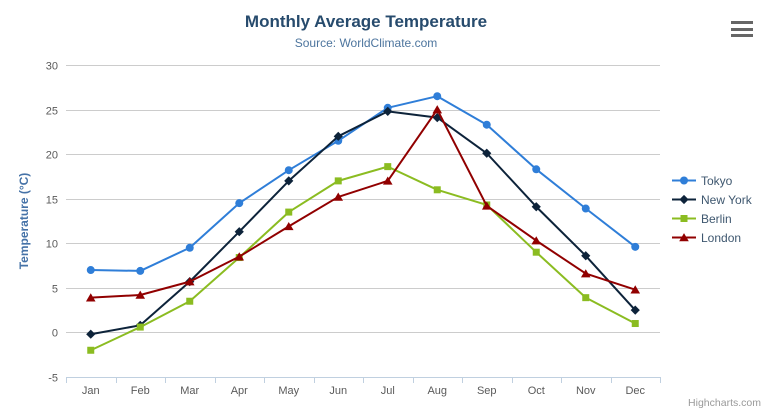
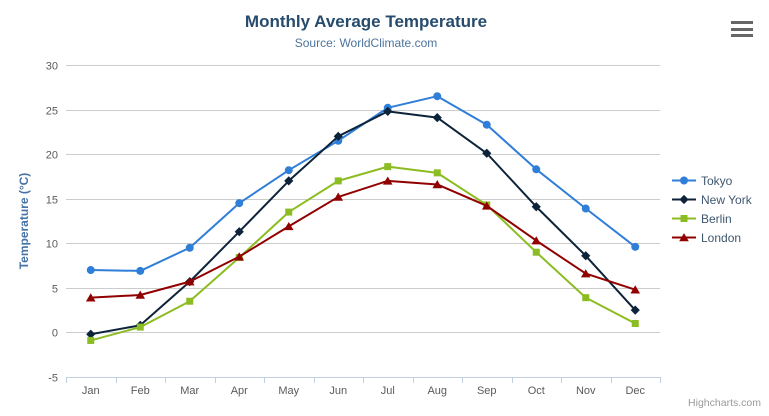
Berlin/Jan: -2 -> -1
Berlin/Aug: 16 -> 18
London/Aug: 25 -> 17
